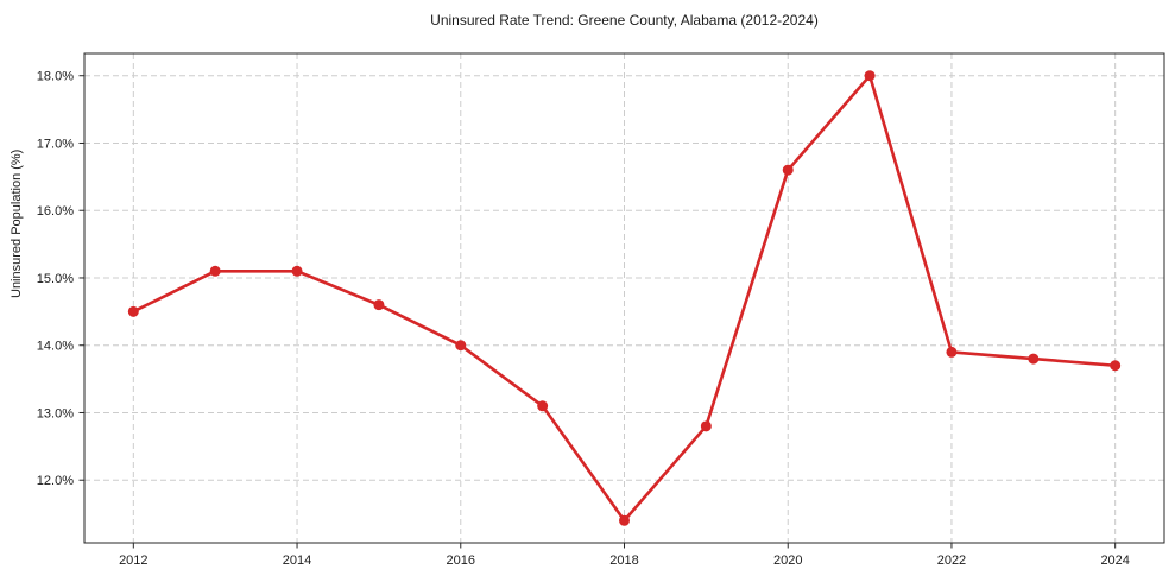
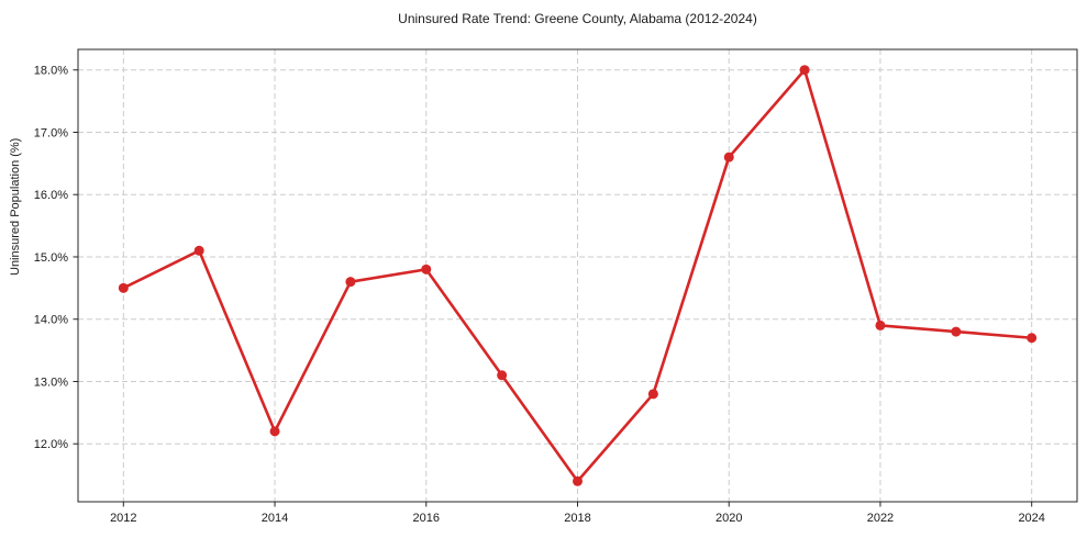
2014: 15.1% -> 12.2%
2016: 14.0% -> 14.8%
